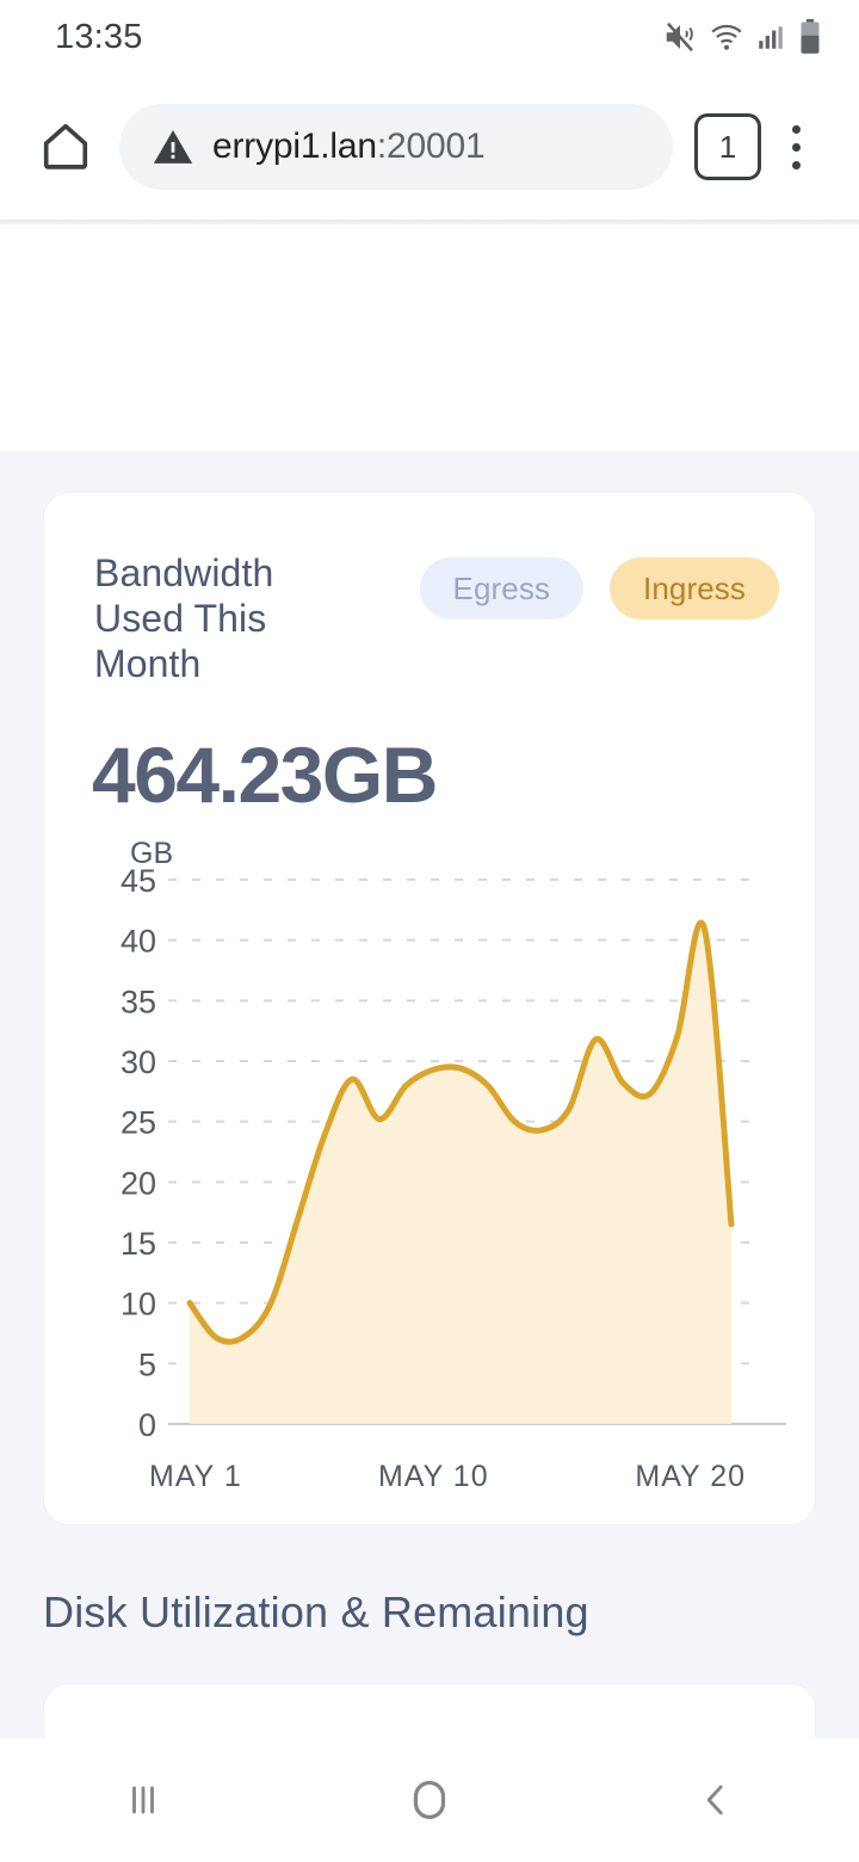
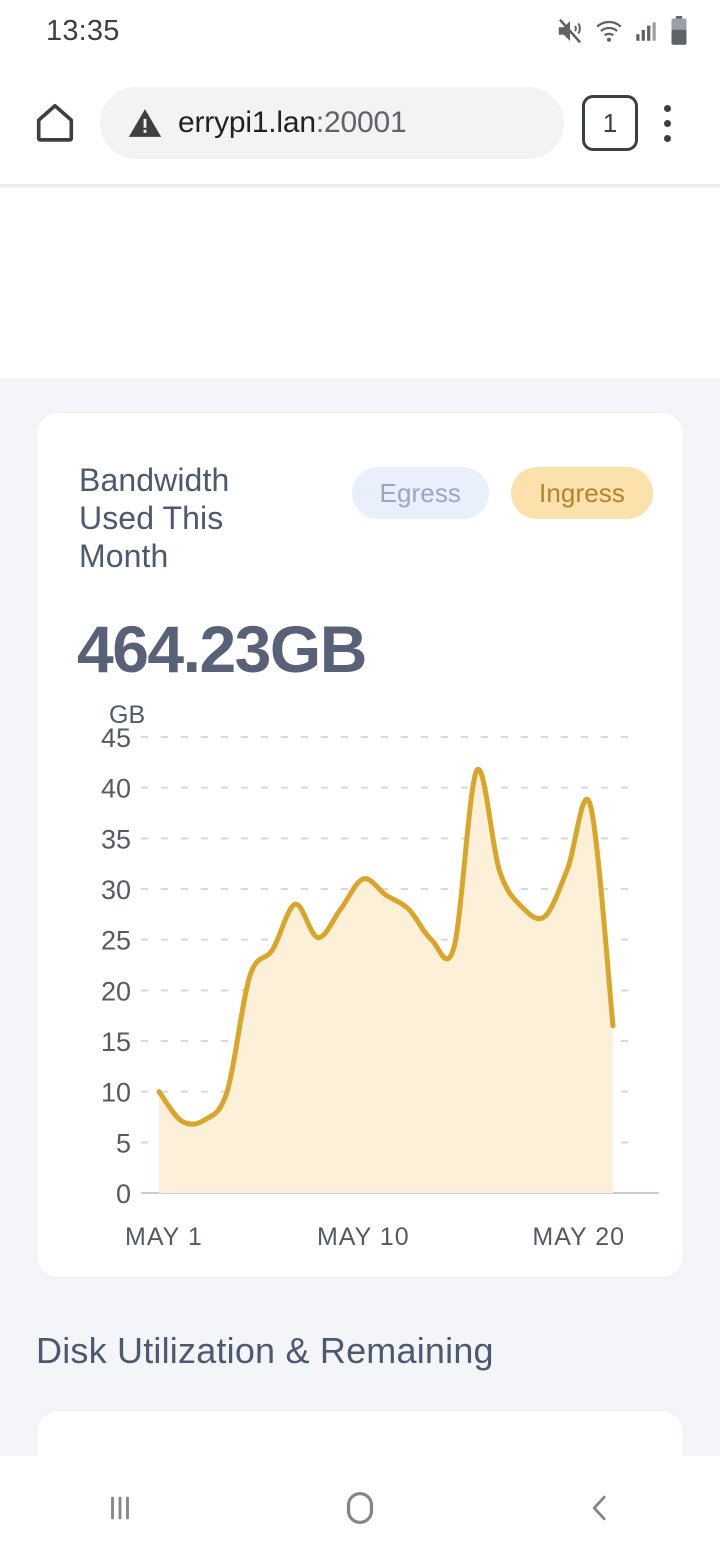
5: 17.0 -> 21.4
10: 29.3 -> 31.0
15: 26.0 -> 41.7
20: 41.0 -> 38.3
